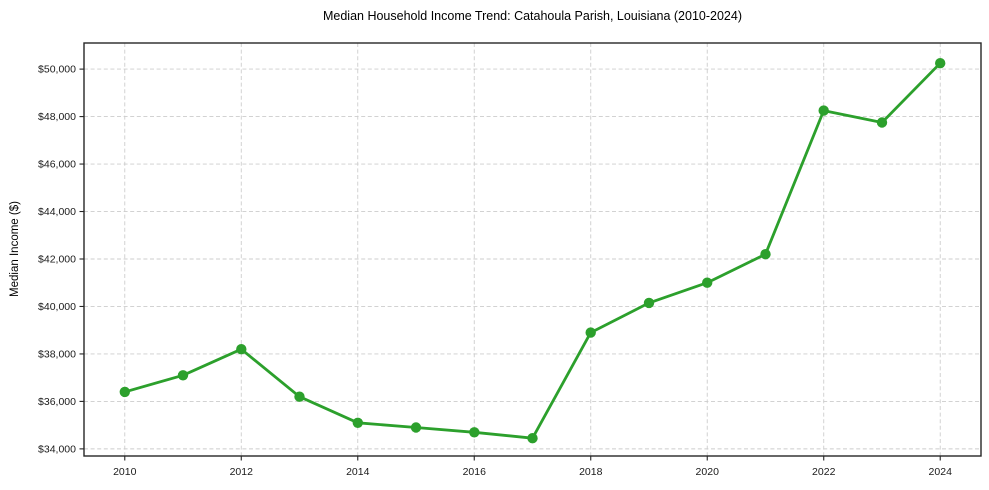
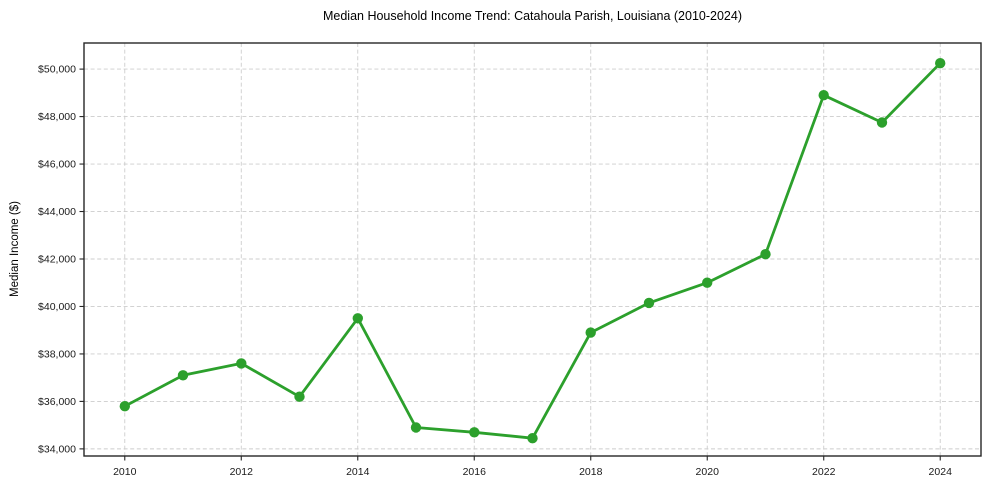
2010: $36400 -> $35800
2012: $38200 -> $37600
2014: $35100 -> $39500
2022: $48200 -> $48900
